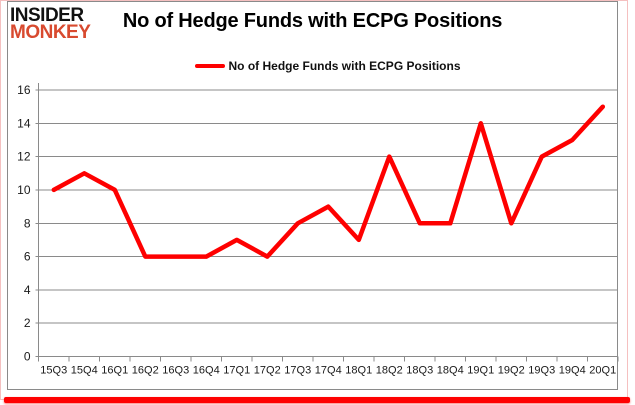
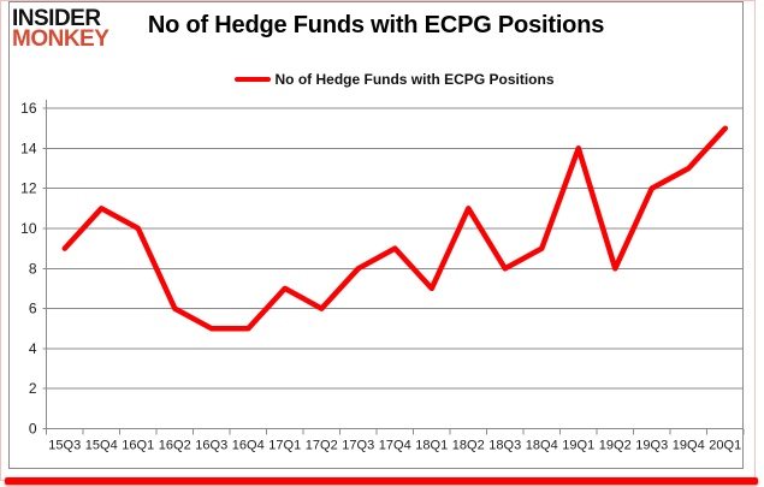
15Q3: 10 -> 9
16Q3: 6 -> 5
16Q4: 6 -> 5
18Q2: 12 -> 11
18Q4: 8 -> 9
